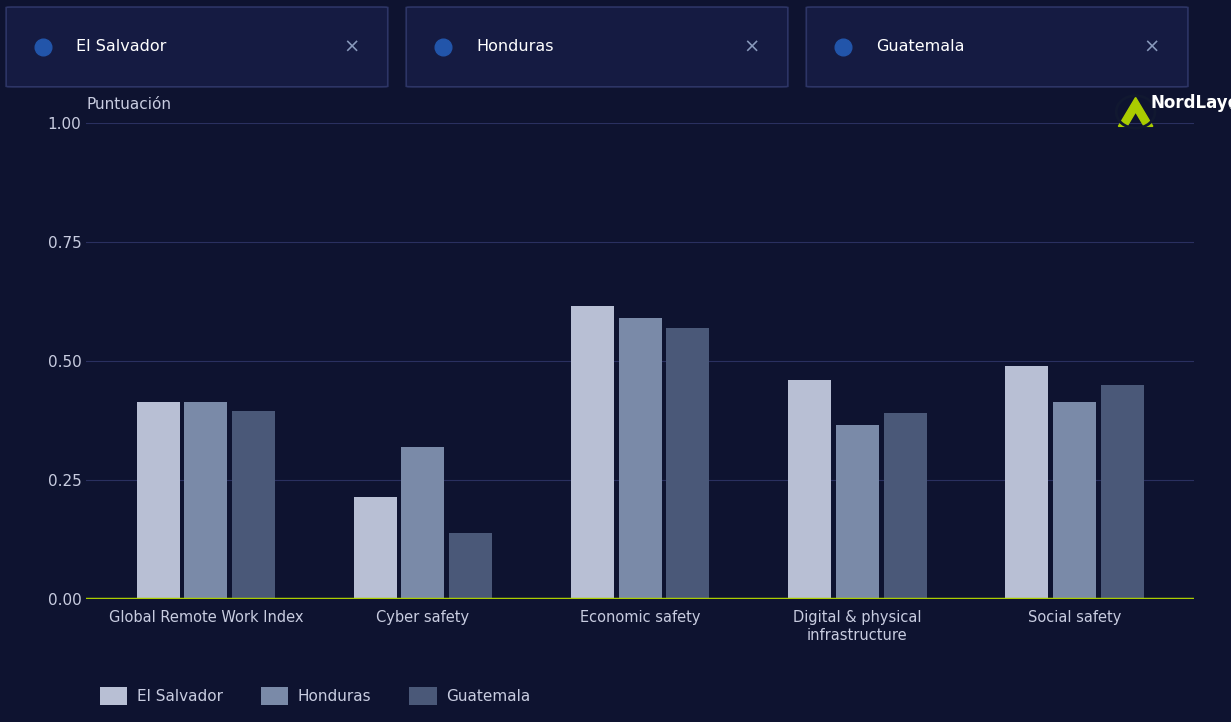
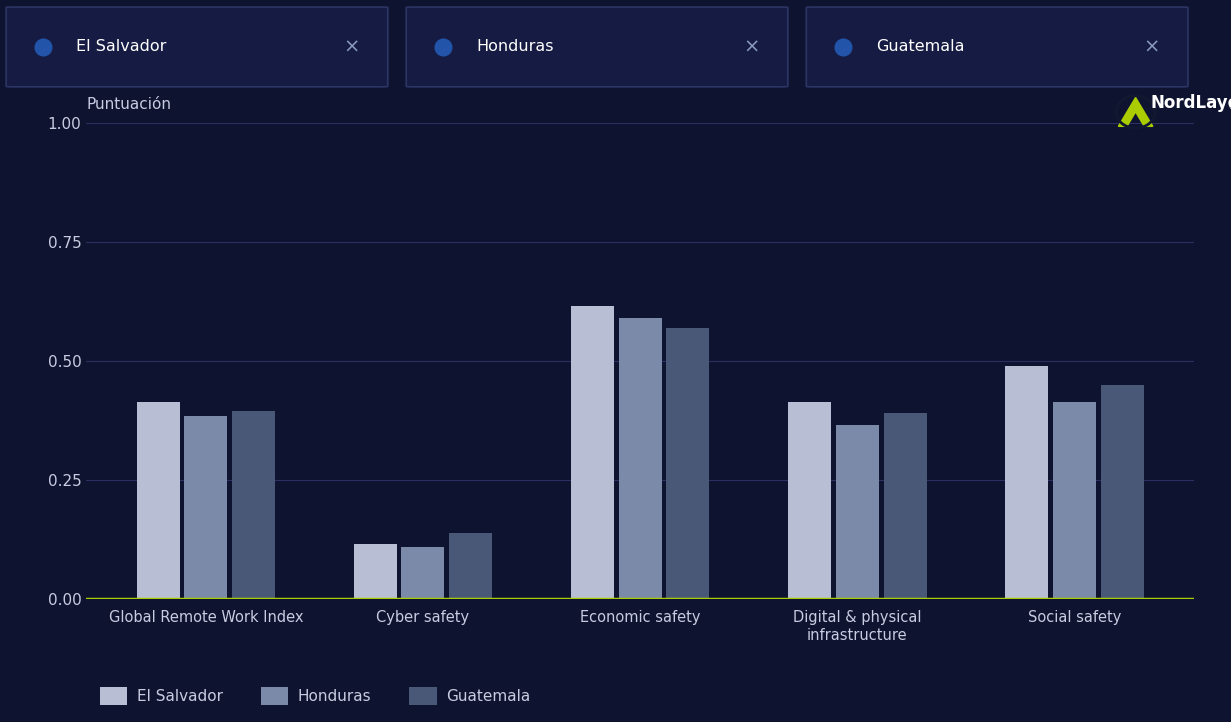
Honduras/Global Remote Work Index: 0.415 -> 0.385
El Salvador/Cyber safety: 0.215 -> 0.115
Honduras/Cyber safety: 0.320 -> 0.110
El Salvador/Digital & physical infrastructure: 0.460 -> 0.415
